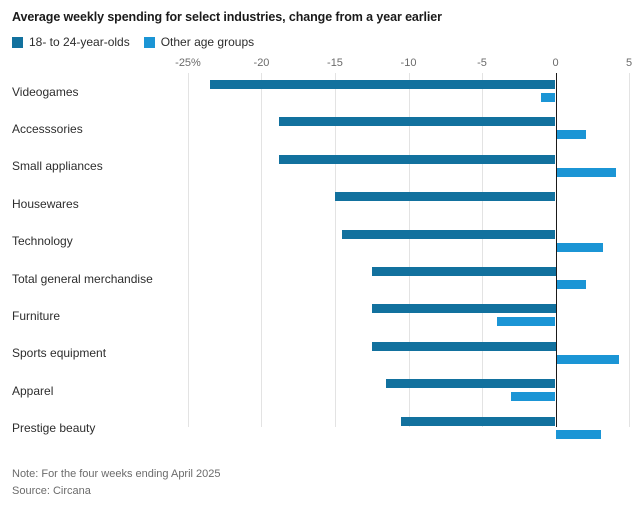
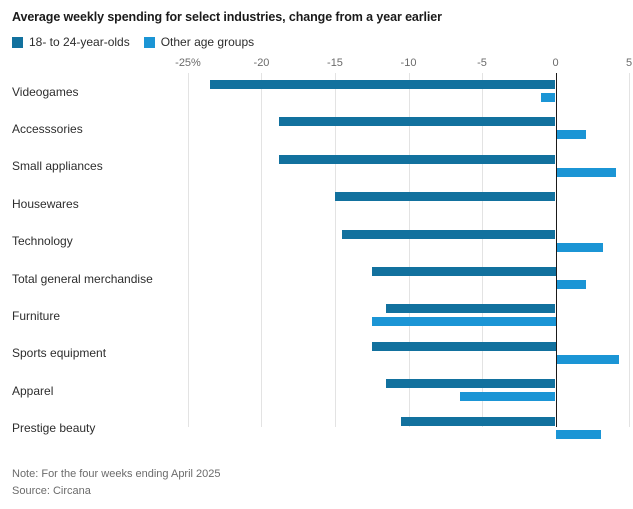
18- to 24-year-olds/Furniture: -12.5 -> -11.5
Other age groups/Furniture: -4.0 -> -12.5
Other age groups/Apparel: -3.0 -> -6.5
